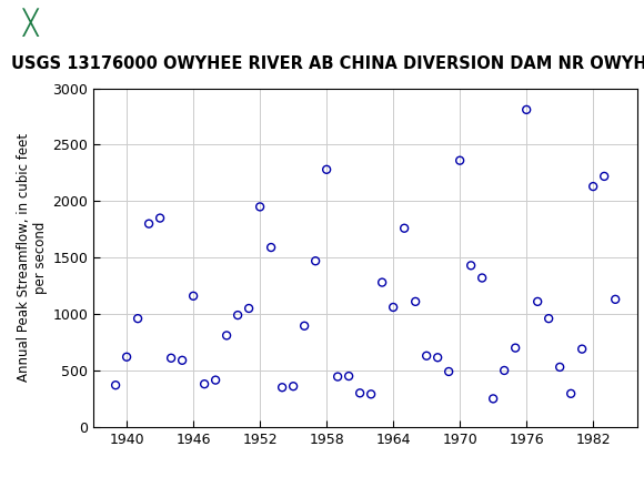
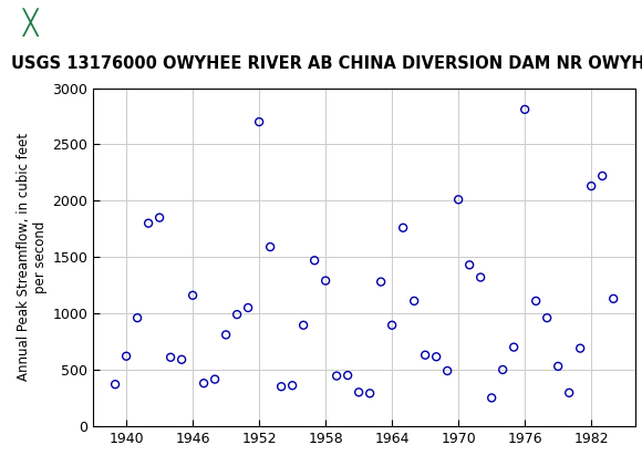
1952: 1950 -> 2700
1958: 2280 -> 1290
1964: 1060 -> 900
1970: 2360 -> 2010
